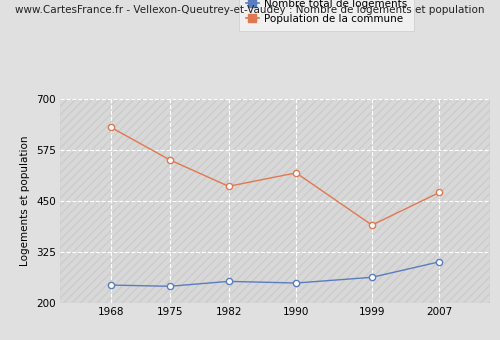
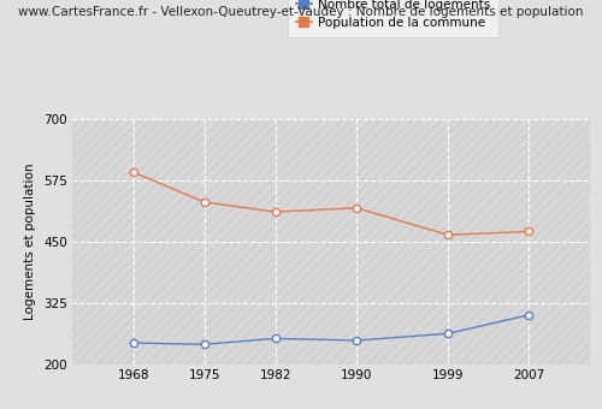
Population de la commune/1968: 630 -> 591
Population de la commune/1975: 550 -> 530
Population de la commune/1982: 485 -> 510
Population de la commune/1999: 390 -> 463
